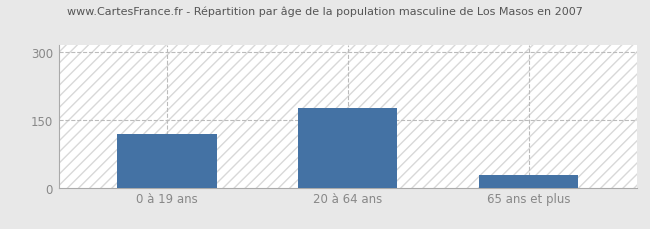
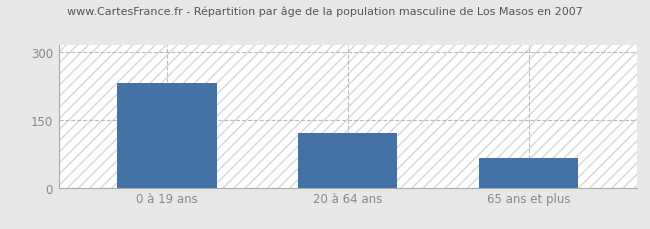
0 à 19 ans: 118 -> 230
20 à 64 ans: 175 -> 120
65 ans et plus: 28 -> 65
